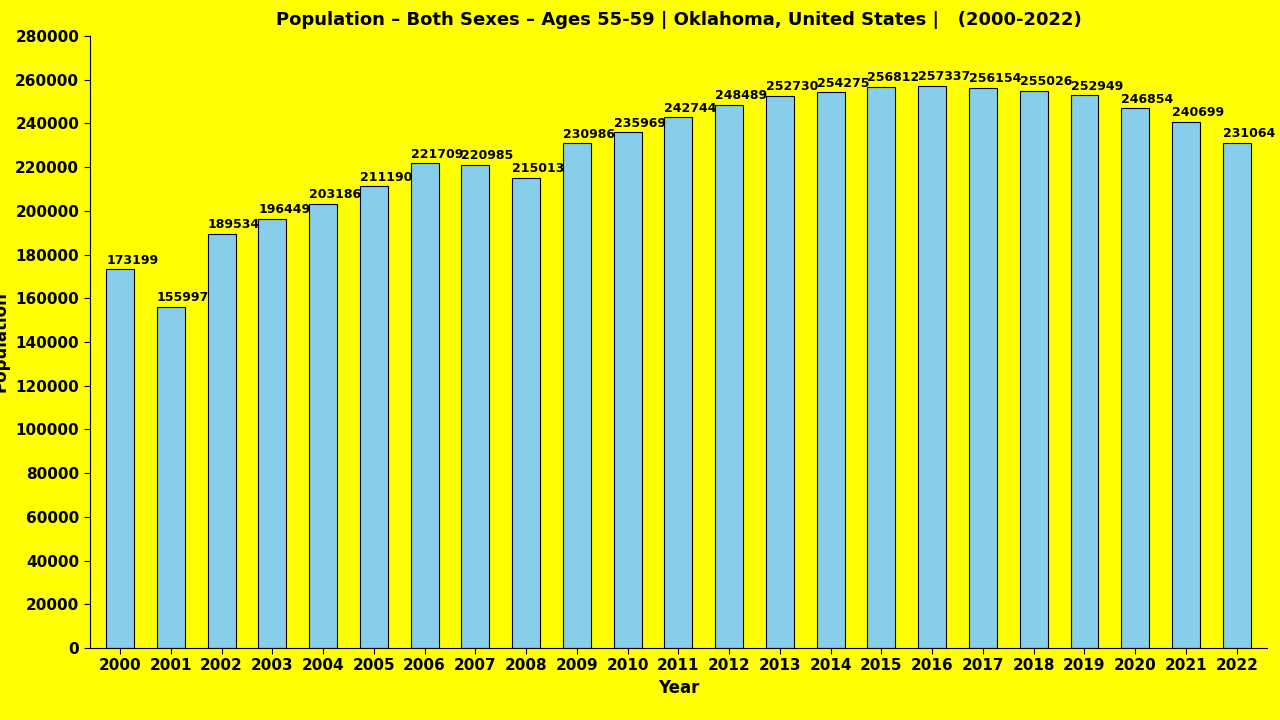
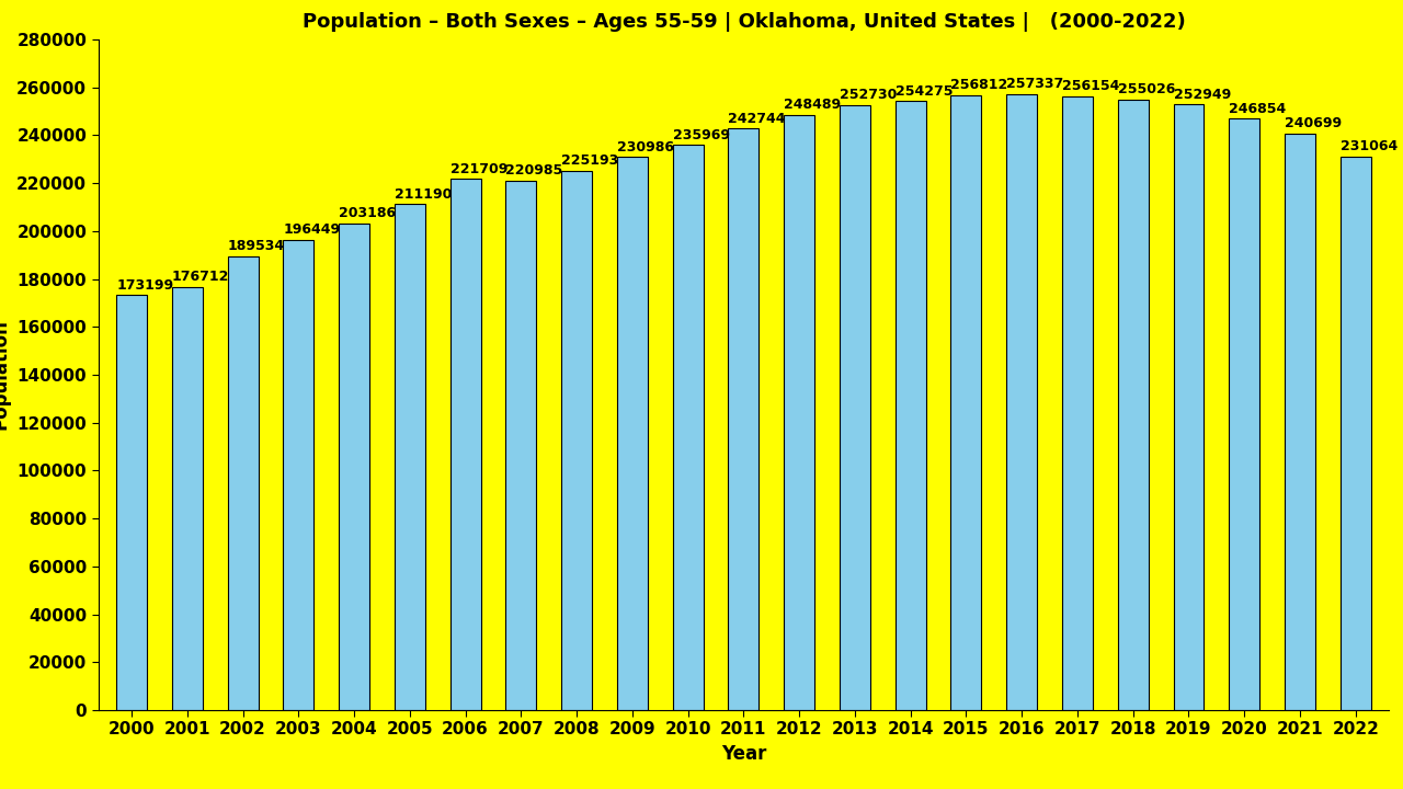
2001: 155997 -> 176712
2008: 215013 -> 225193
